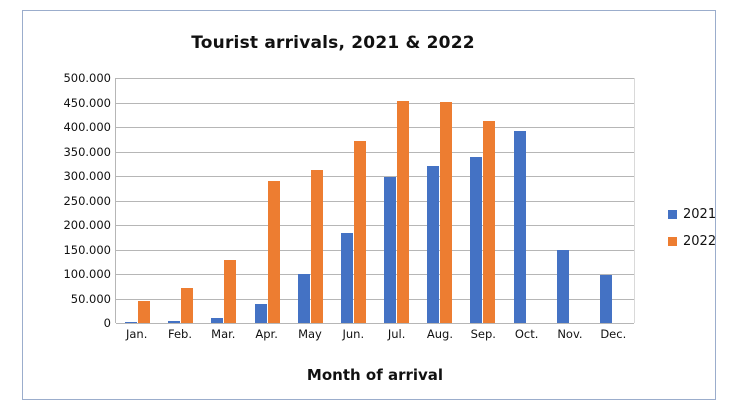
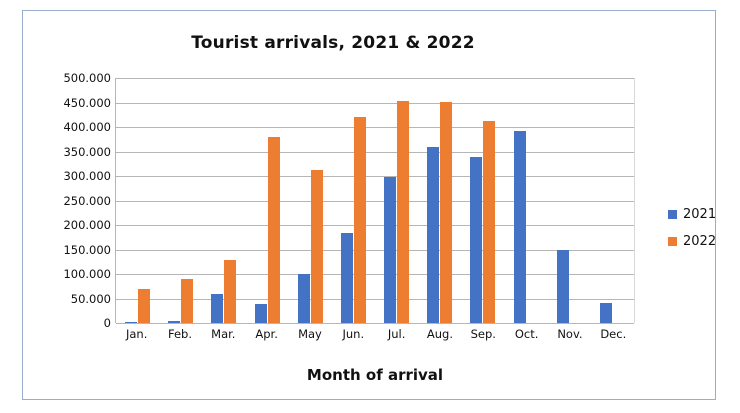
2022/Jan.: 40000 -> 70000
2022/Feb.: 70000 -> 90000
2021/Mar.: 10000 -> 60000
2022/Apr.: 290000 -> 380000
2022/Jun.: 370000 -> 420000
2021/Aug.: 320000 -> 360000
2021/Dec.: 100000 -> 40000
